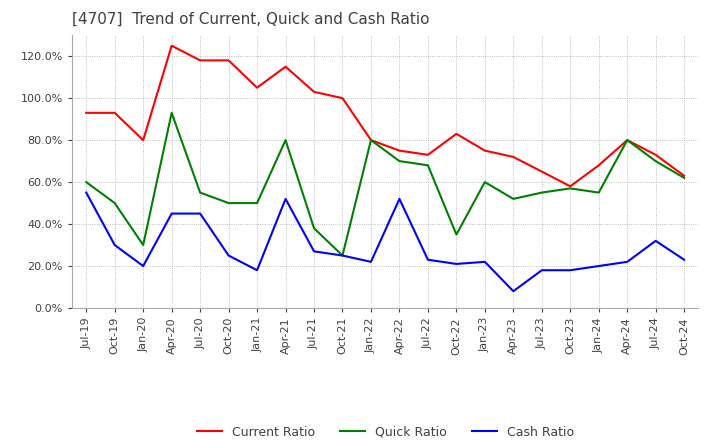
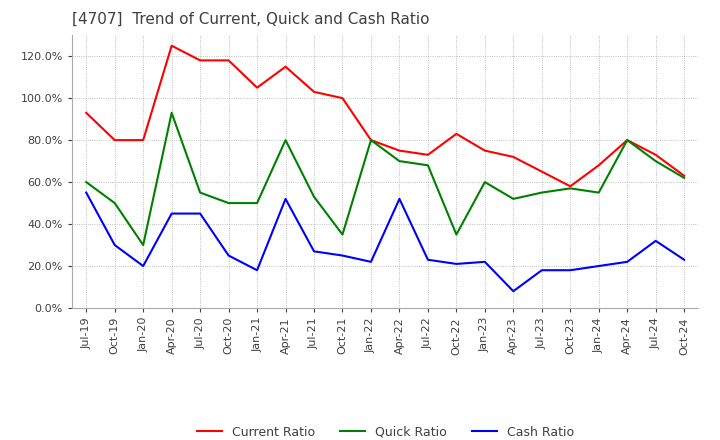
Current Ratio/Oct-19: 93% -> 80%
Quick Ratio/Jul-21: 38% -> 53%
Quick Ratio/Oct-21: 25% -> 35%
